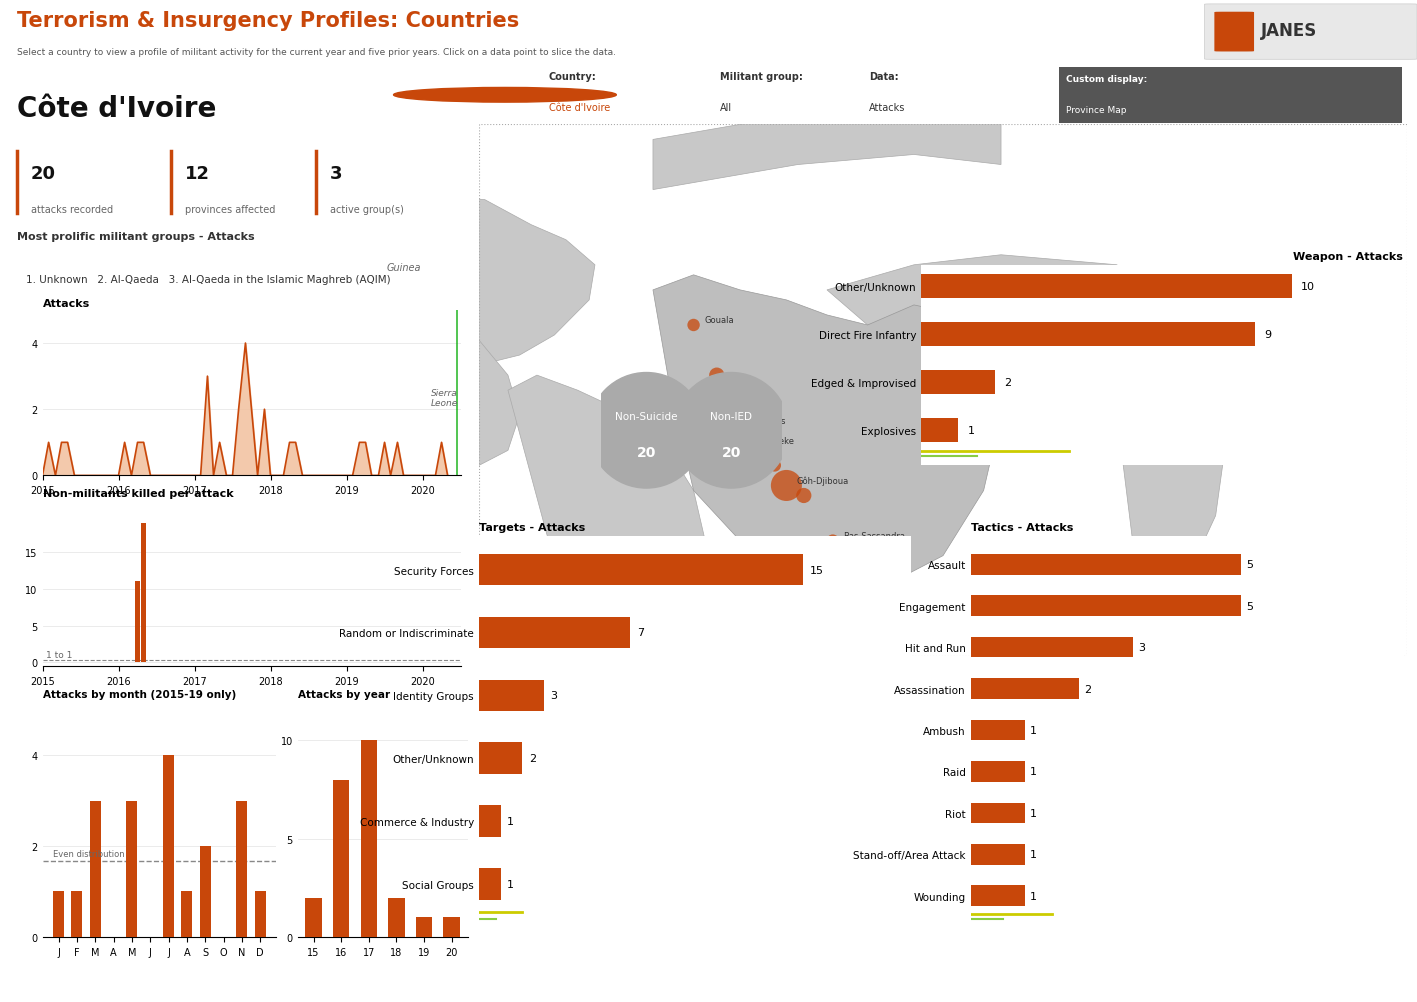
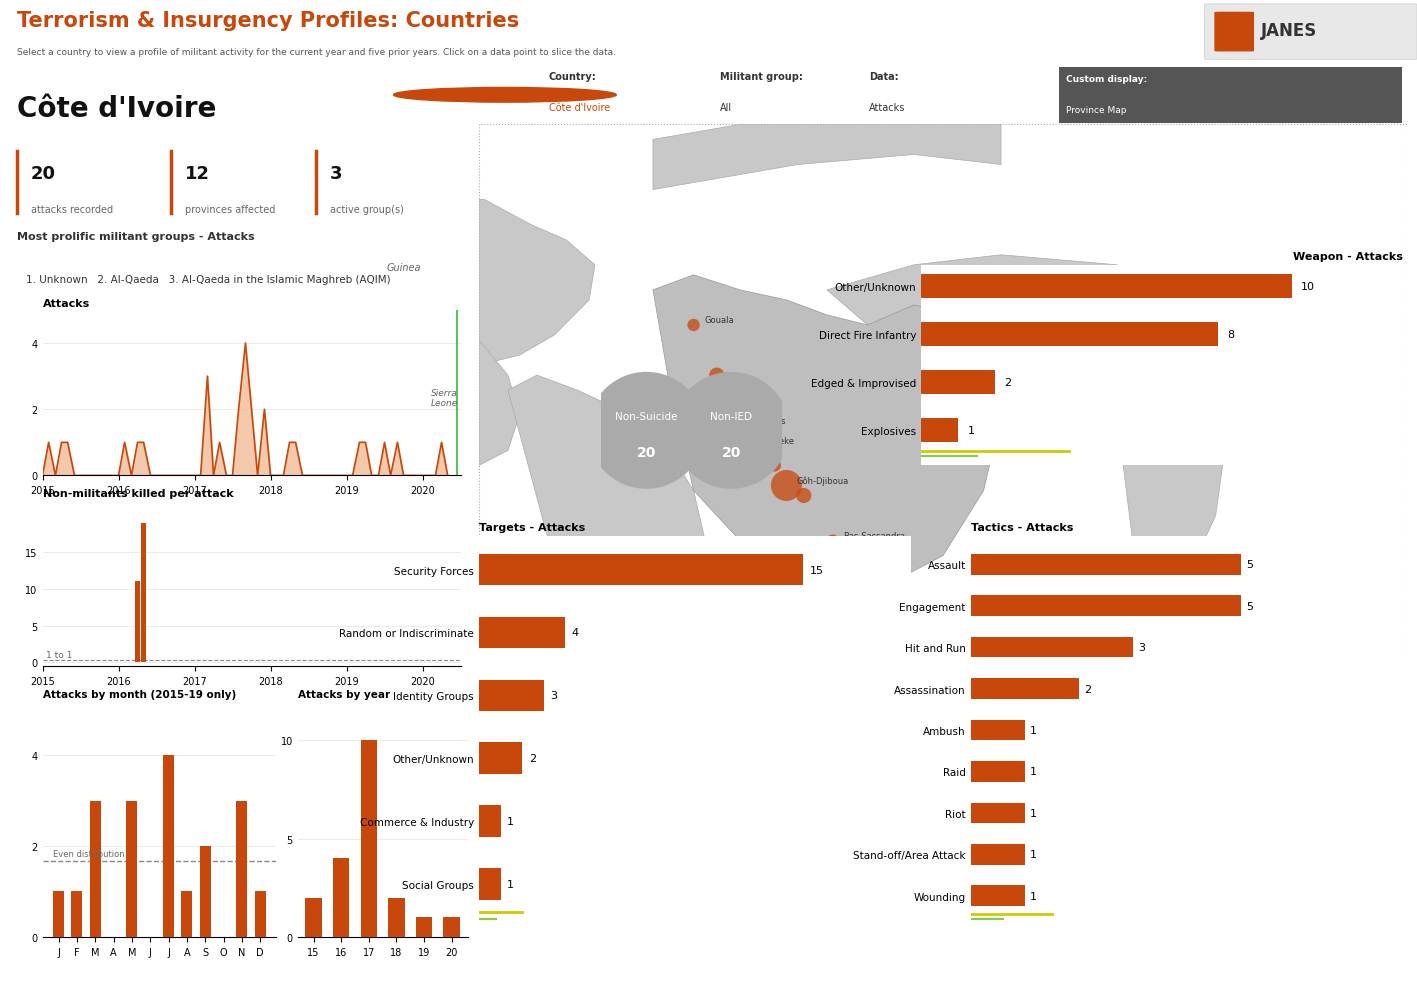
Weapon - Attacks/Direct Fire Infantry: 9 -> 8
Targets - Attacks/Random or Indiscriminate: 7 -> 4
Attacks by year/16: 8 -> 4
